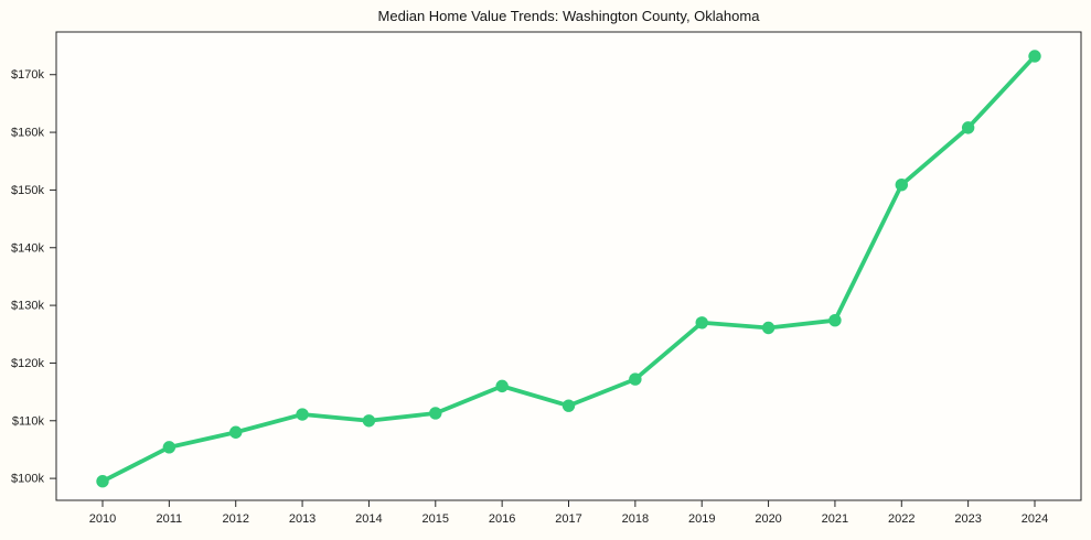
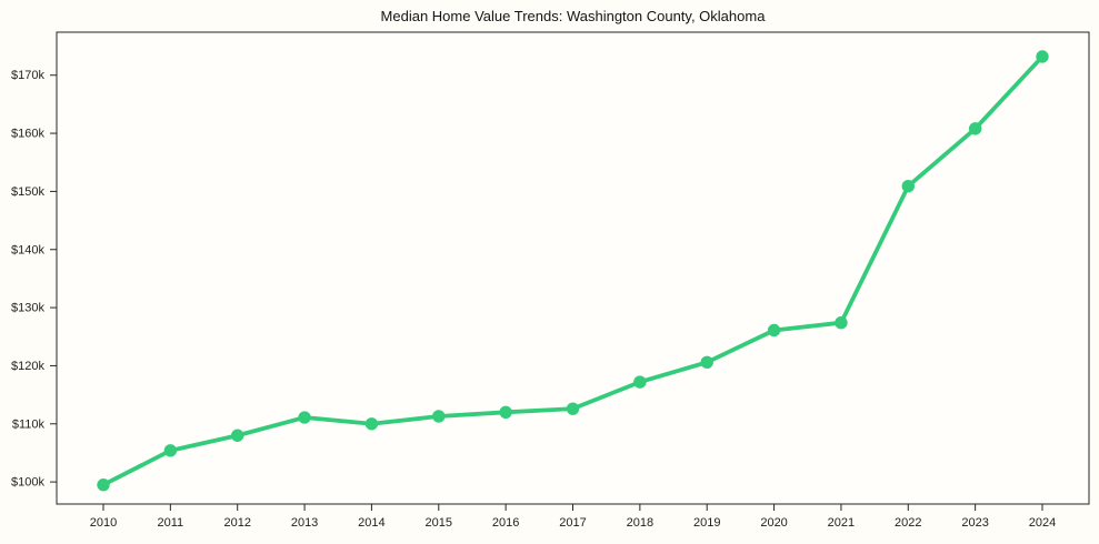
2016: $116k -> $112k
2019: $127k -> $121k
